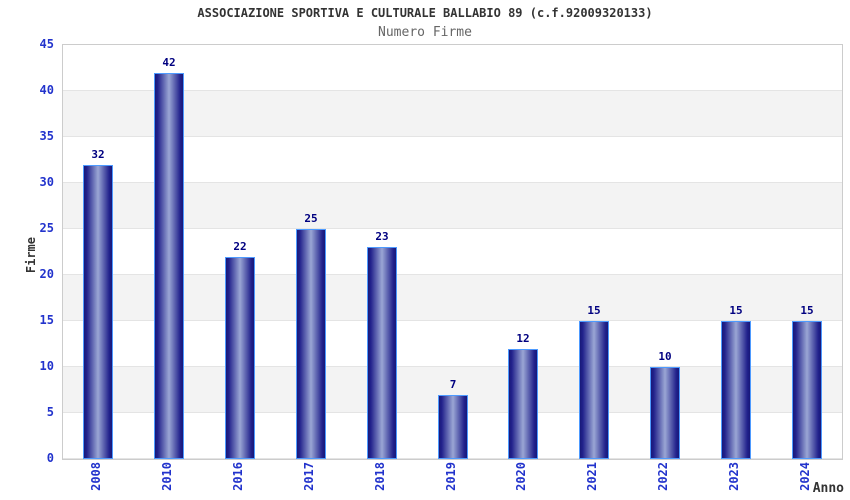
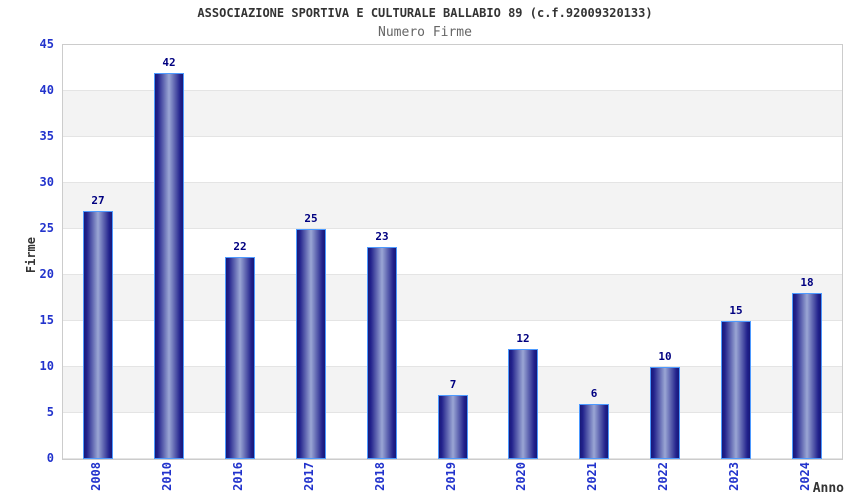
2008: 32 -> 27
2021: 15 -> 6
2024: 15 -> 18
